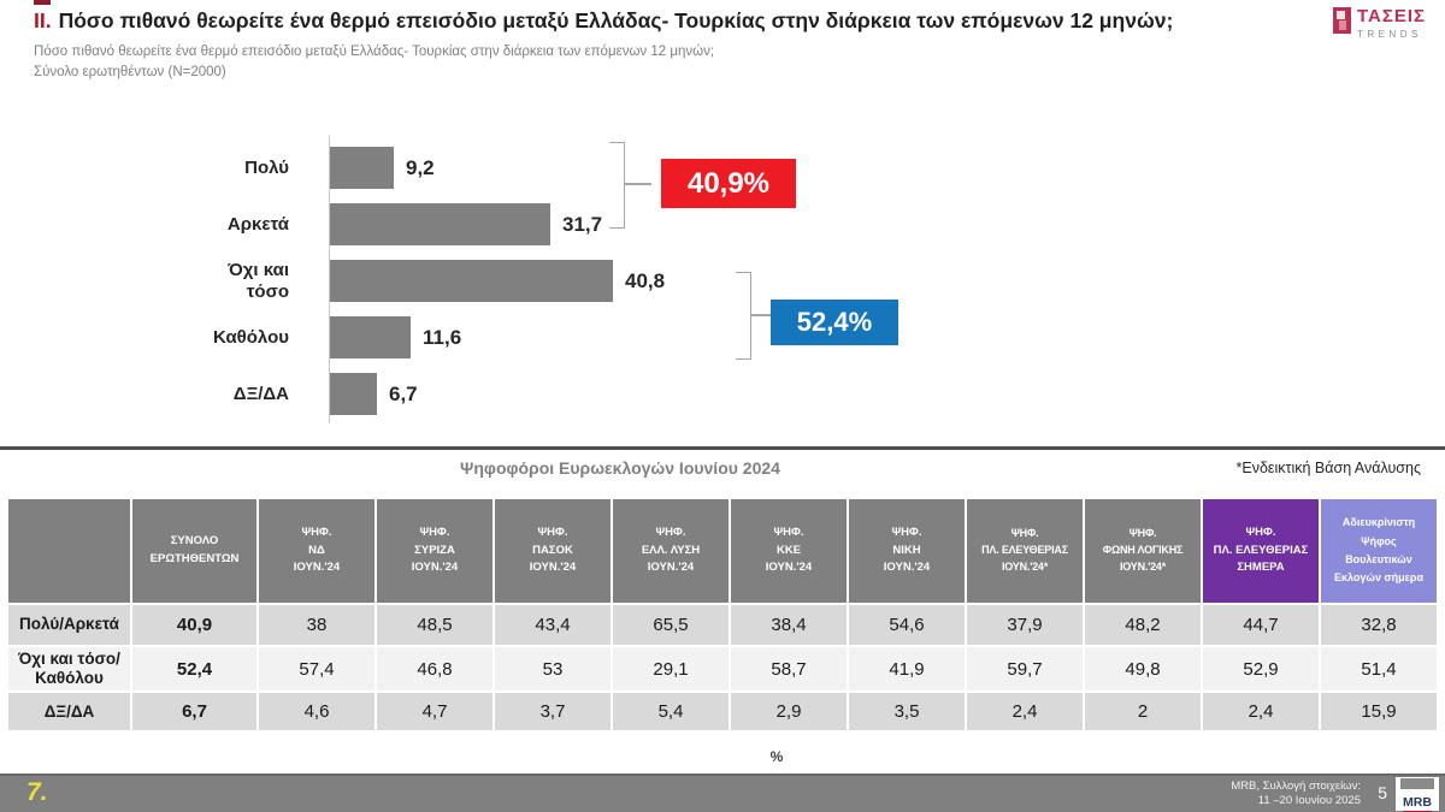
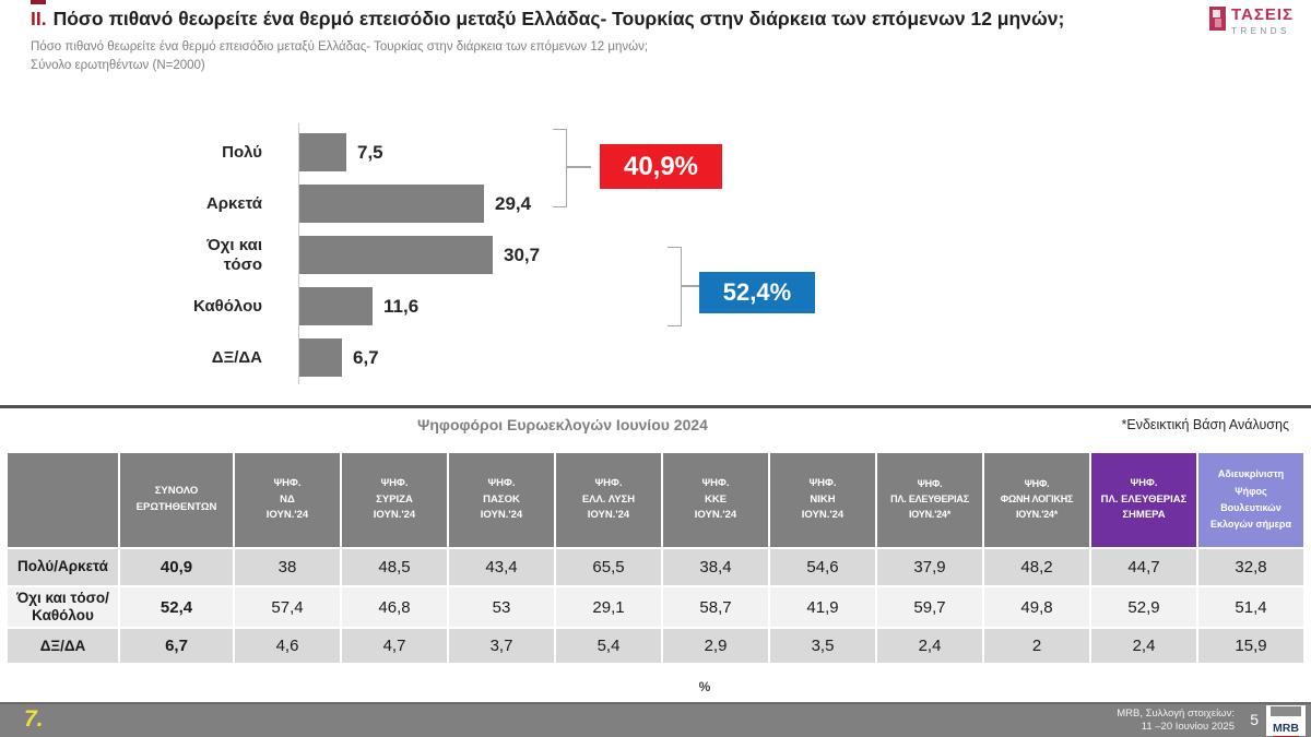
Πολύ: 9,2 -> 7,5
Αρκετά: 31,7 -> 29,4
Όχι και τόσο: 40,8 -> 30,7
